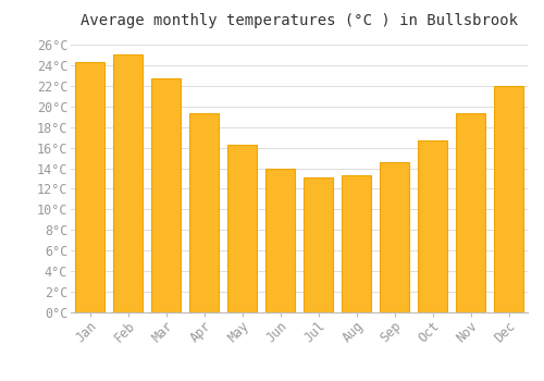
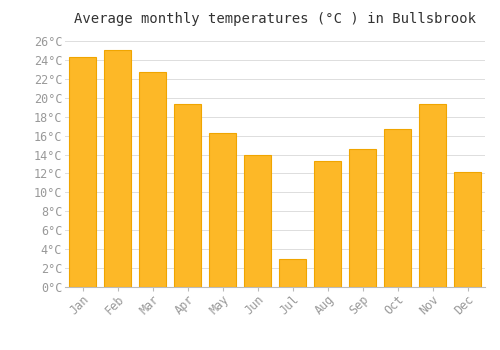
Jul: 13.1°C -> 3.0°C
Dec: 22.0°C -> 12.2°C
